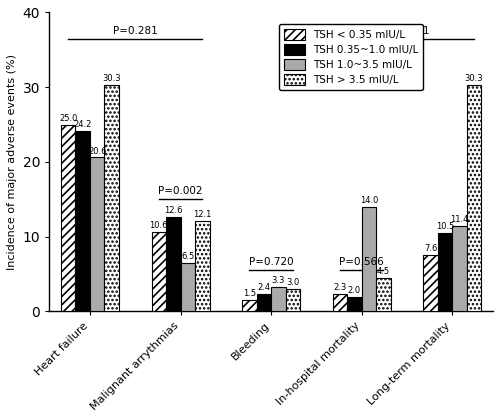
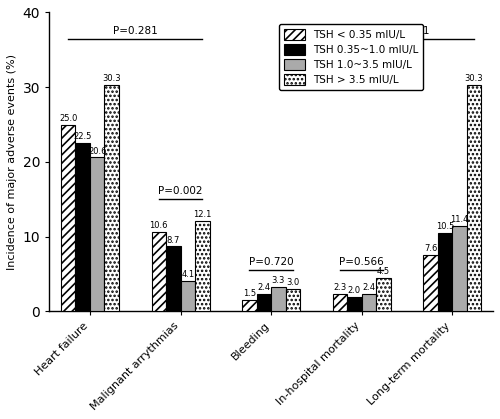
TSH 0.35~1.0 mIU/L/Heart failure: 24.2 -> 22.5
TSH 0.35~1.0 mIU/L/Malignant arrythmias: 12.6 -> 8.7
TSH 1.0~3.5 mIU/L/Malignant arrythmias: 6.5 -> 4.1
TSH 1.0~3.5 mIU/L/In-hospital mortality: 14.0 -> 2.4
